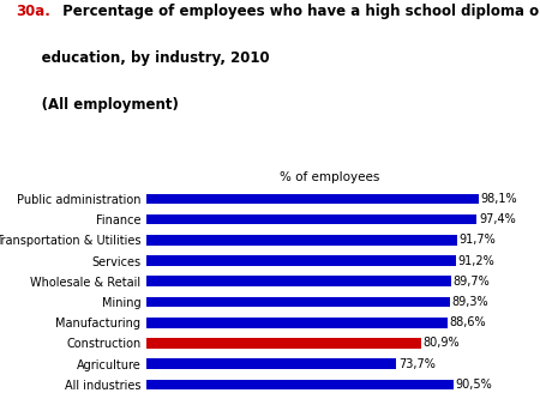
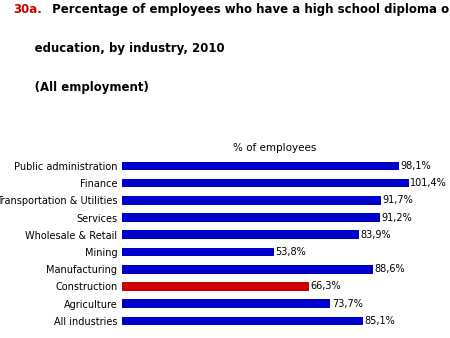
Finance: 97,4% -> 101,4%
Wholesale & Retail: 89,7% -> 83,9%
Mining: 89,3% -> 53,8%
Construction: 80,9% -> 66,3%
All industries: 90,5% -> 85,1%
